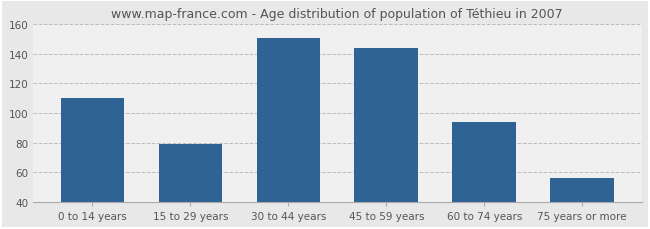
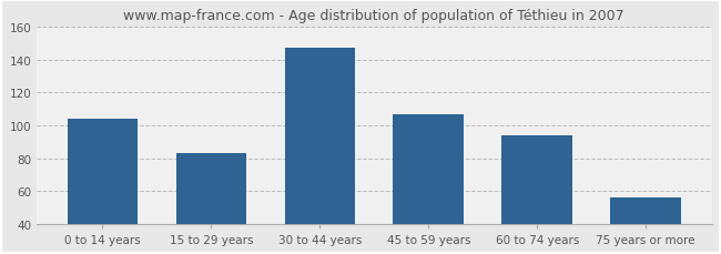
0 to 14 years: 110 -> 104
15 to 29 years: 79 -> 83
30 to 44 years: 151 -> 147
45 to 59 years: 144 -> 107
